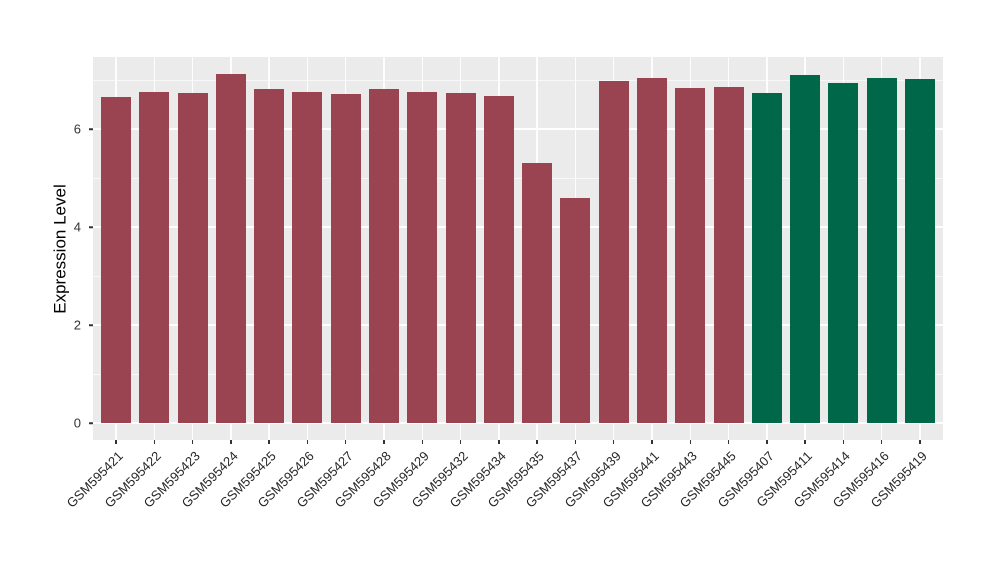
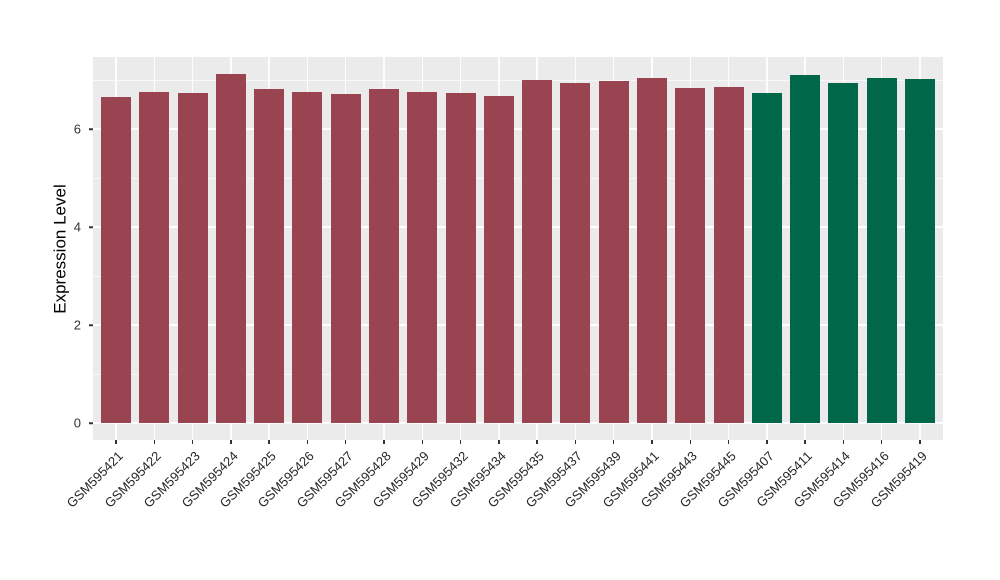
GSM595435: 5.3 -> 7.0
GSM595437: 4.6 -> 6.9
